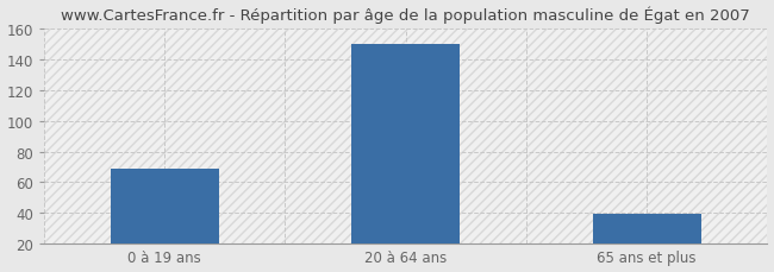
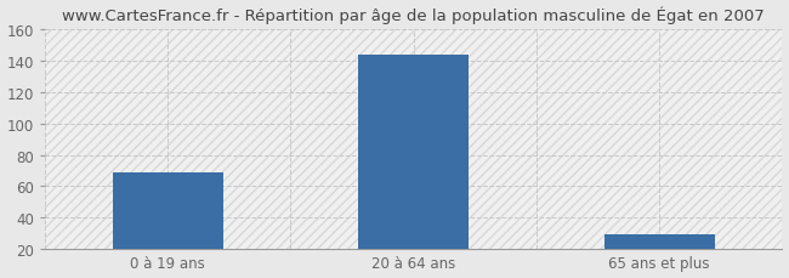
20 à 64 ans: 150 -> 144
65 ans et plus: 39 -> 29
